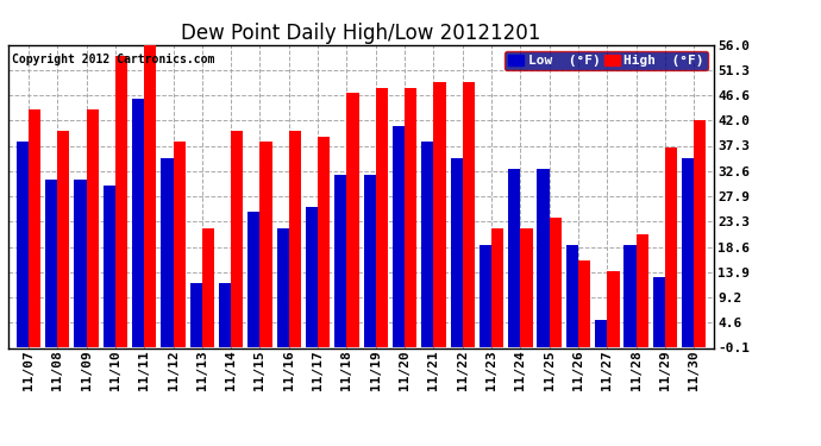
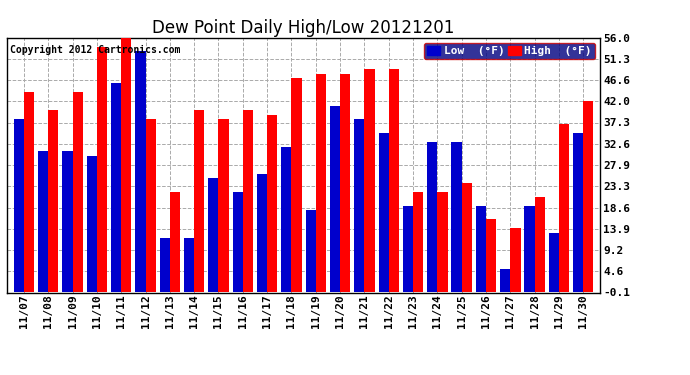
Low (°F)/11/12: 35 -> 53
Low (°F)/11/19: 32 -> 18
